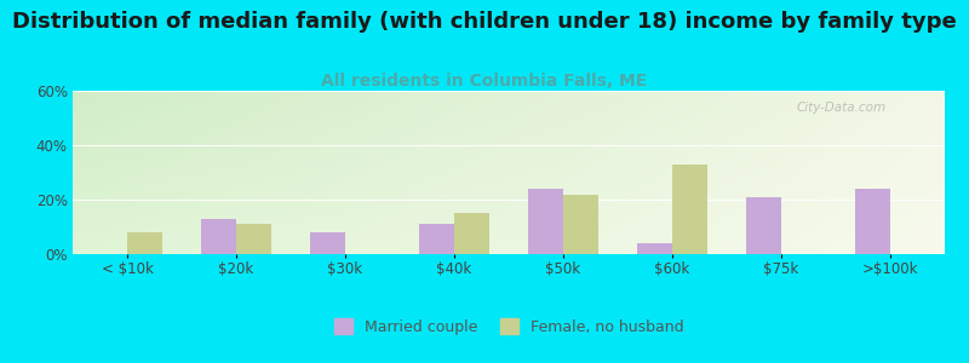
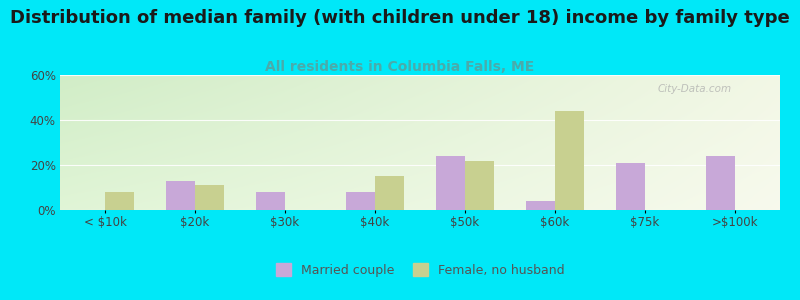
Married couple/$40k: 11% -> 8%
Female, no husband/$60k: 33% -> 44%
